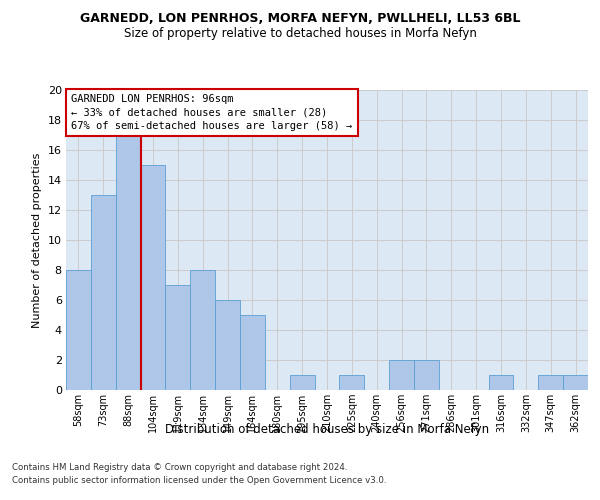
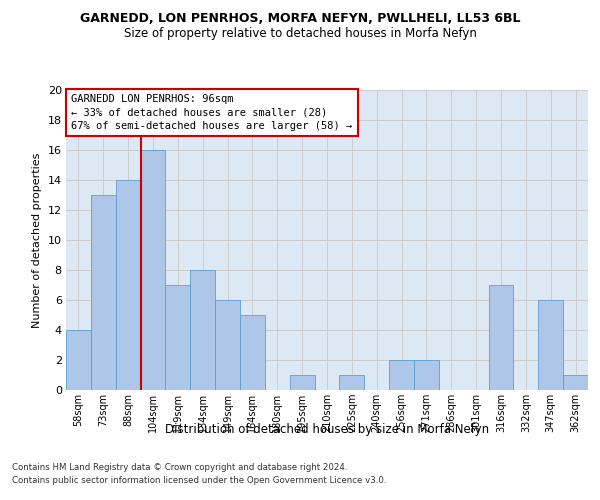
58sqm: 8 -> 4
88sqm: 17 -> 14
104sqm: 15 -> 16
316sqm: 1 -> 7
347sqm: 1 -> 6
